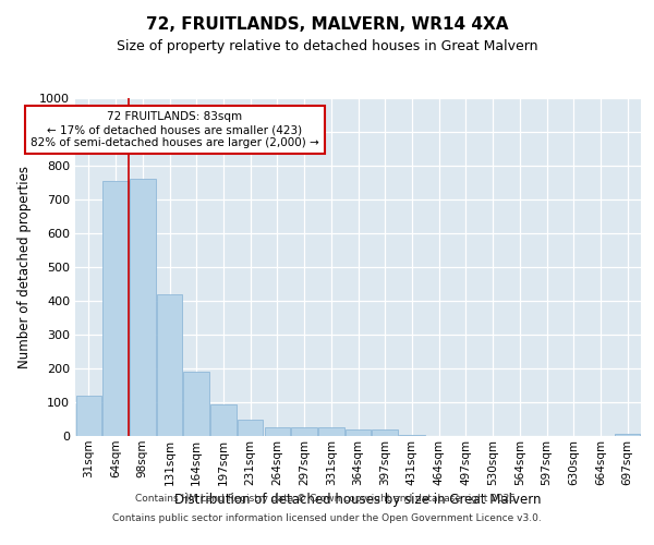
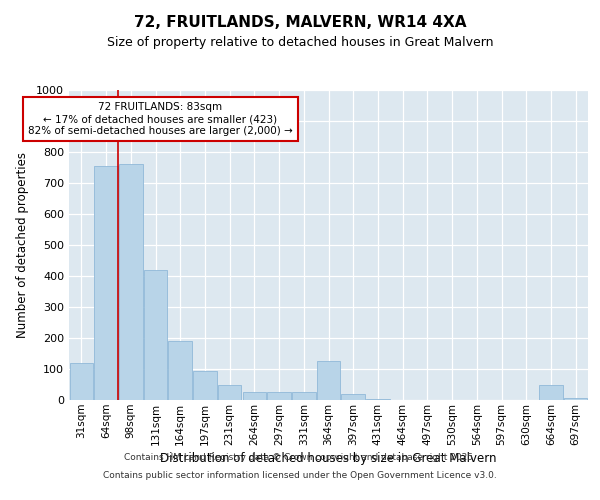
364sqm: 20 -> 125
664sqm: 1 -> 50
